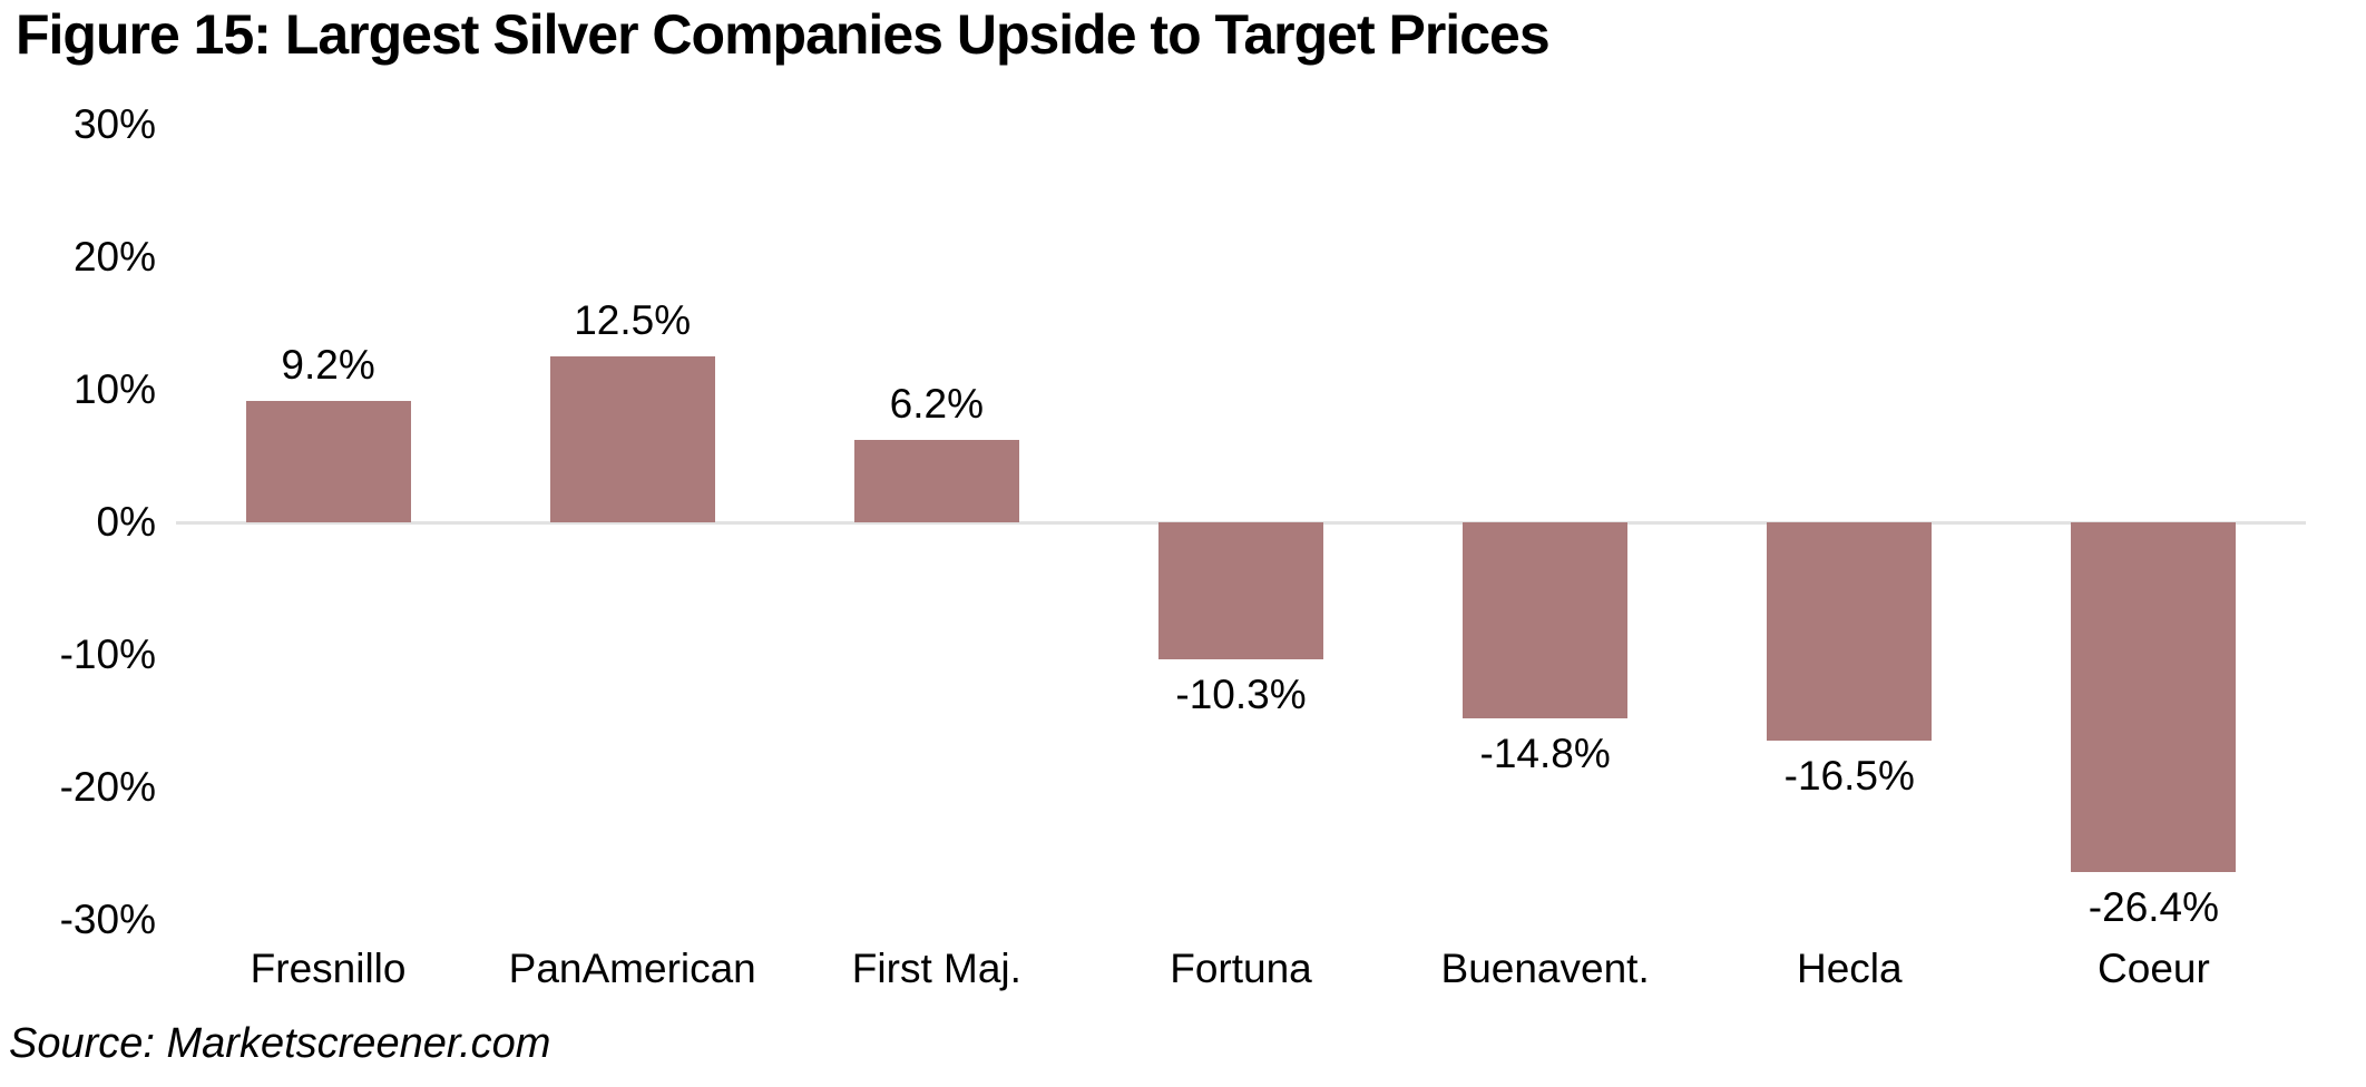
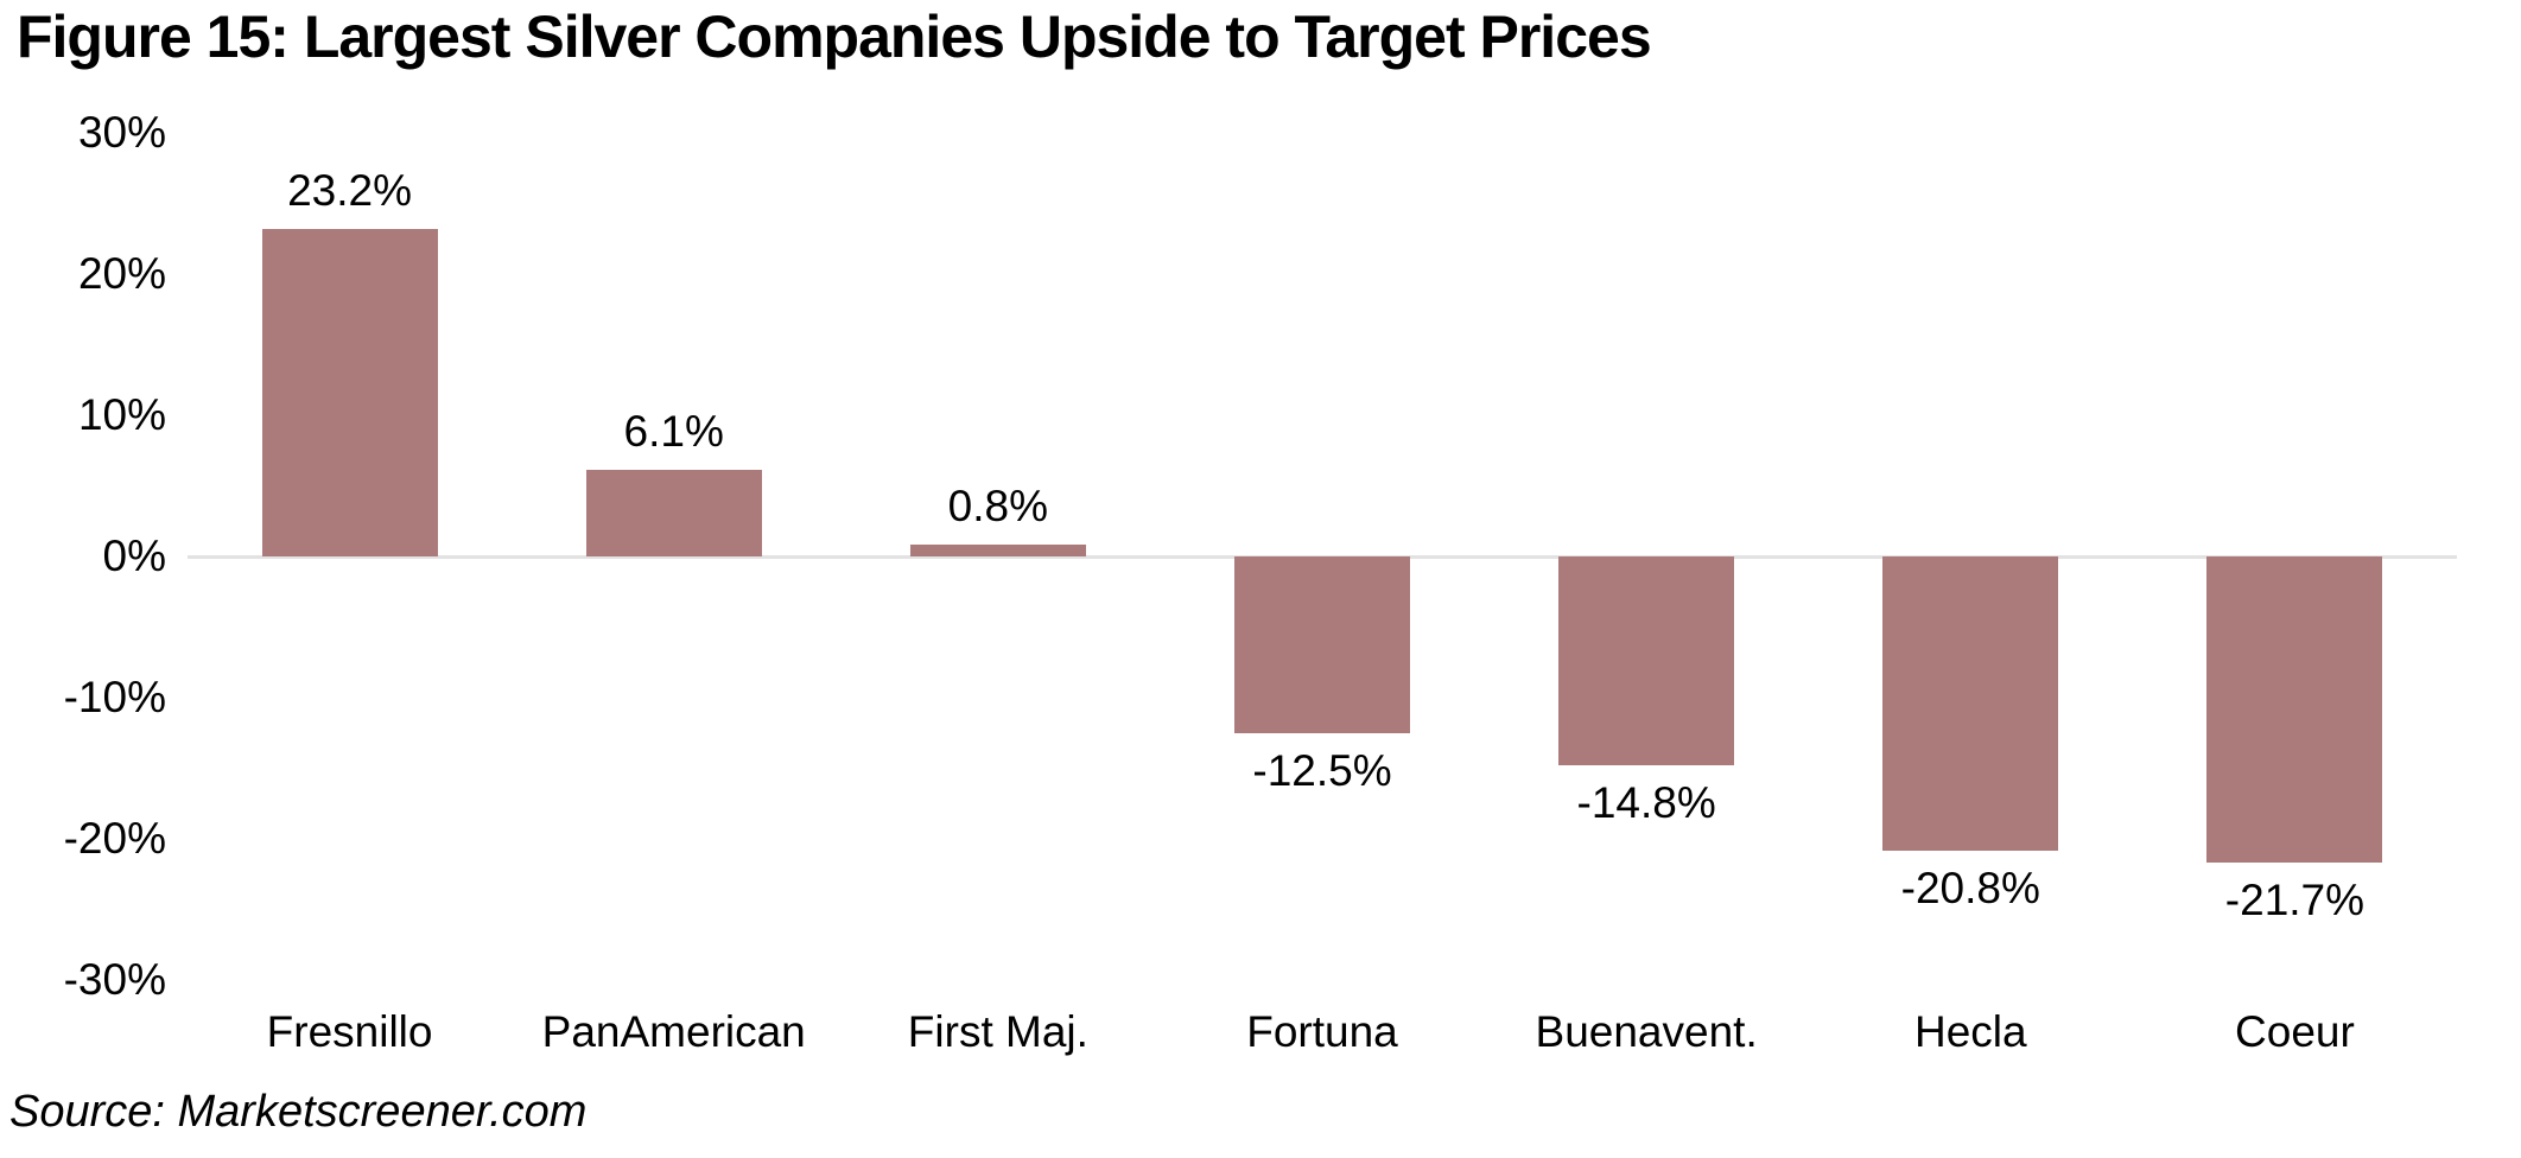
Fresnillo: 9.2% -> 23.2%
PanAmerican: 12.5% -> 6.1%
First Maj.: 6.2% -> 0.8%
Fortuna: -10.3% -> -12.5%
Hecla: -16.5% -> -20.8%
Coeur: -26.4% -> -21.7%
